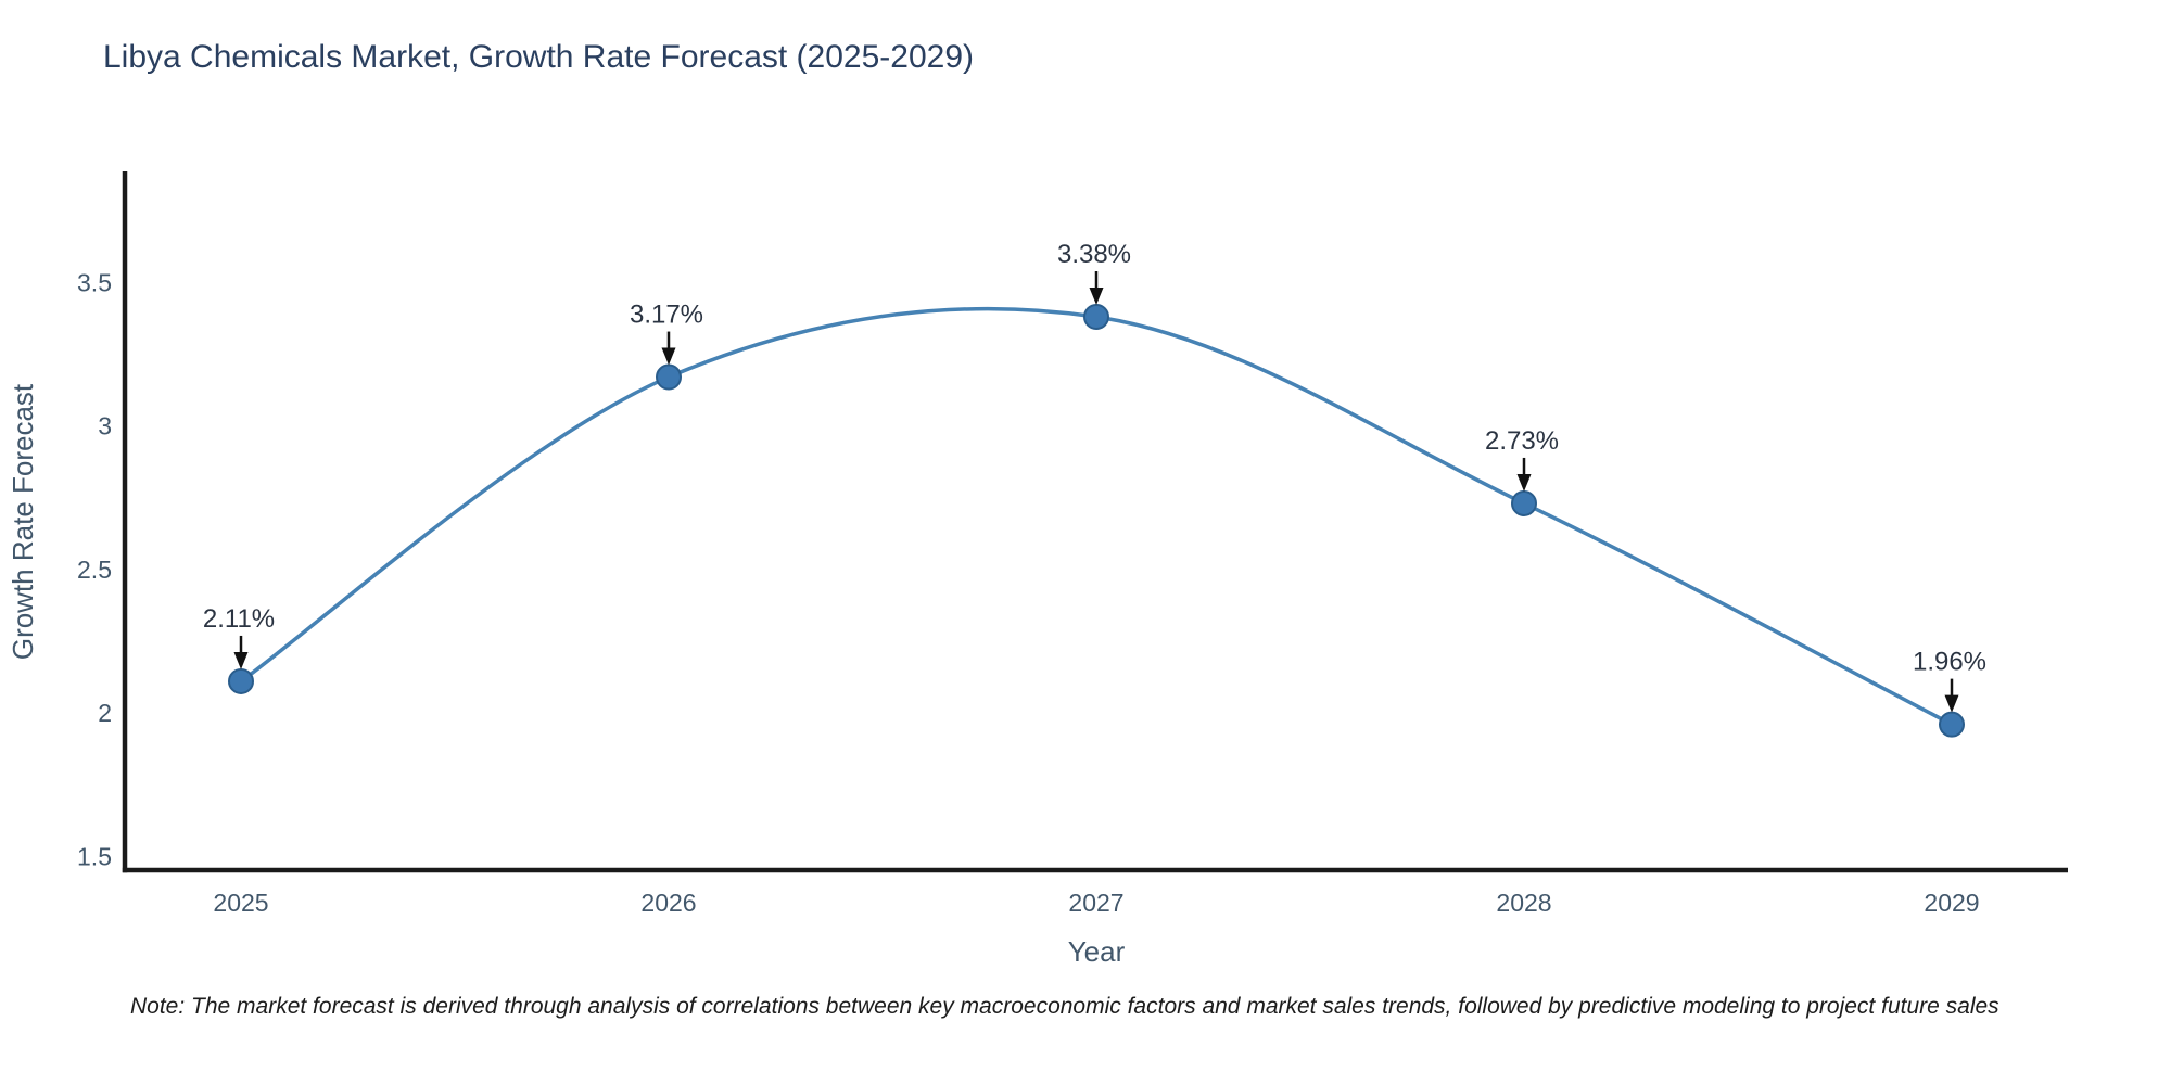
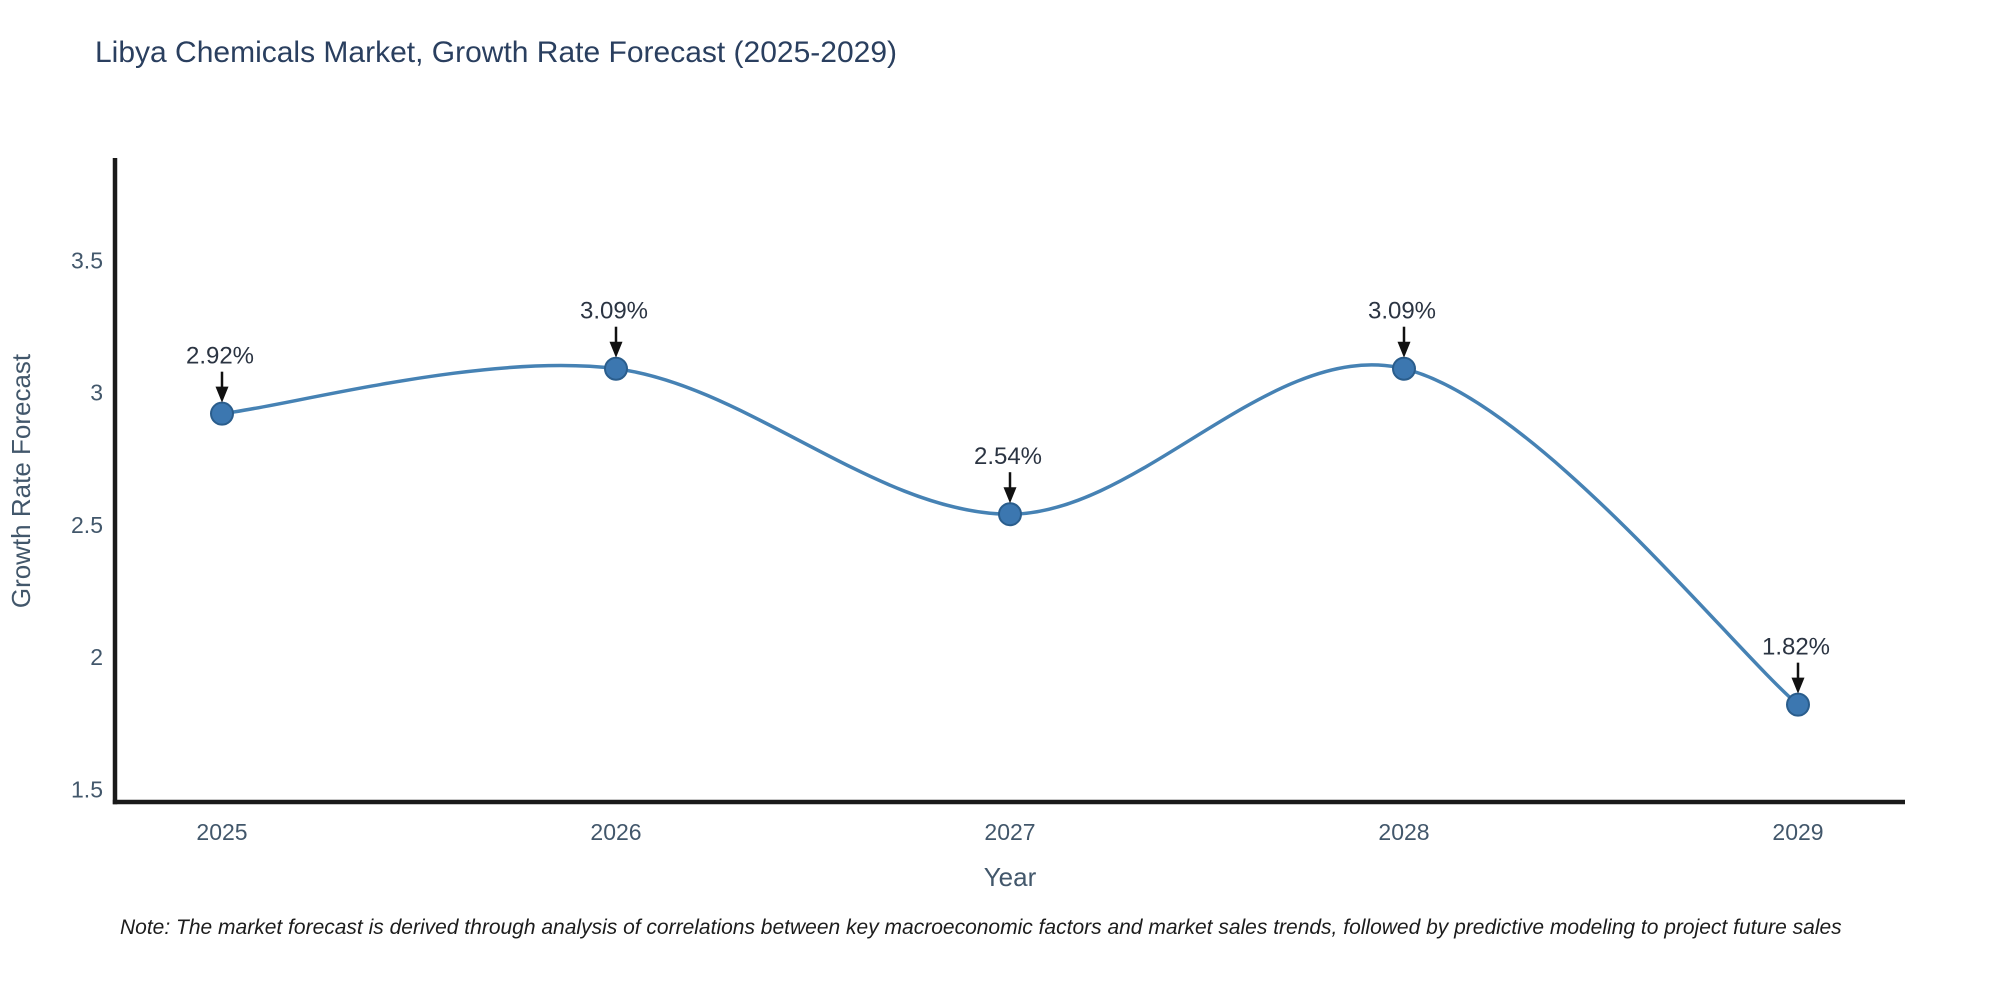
2025: 2.11% -> 2.92%
2026: 3.17% -> 3.09%
2027: 3.38% -> 2.54%
2028: 2.73% -> 3.09%
2029: 1.96% -> 1.82%
